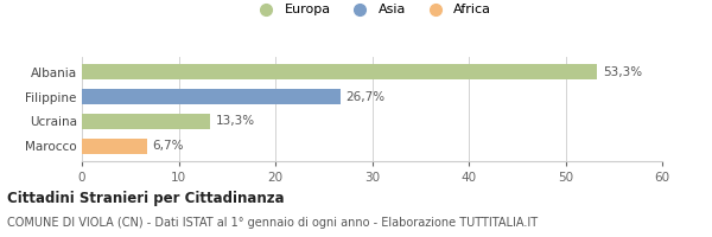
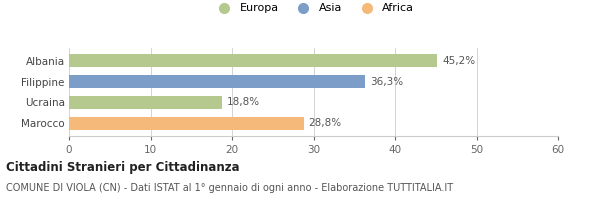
Albania: 53,3% -> 45,2%
Filippine: 26,7% -> 36,3%
Ucraina: 13,3% -> 18,8%
Marocco: 6,7% -> 28,8%
